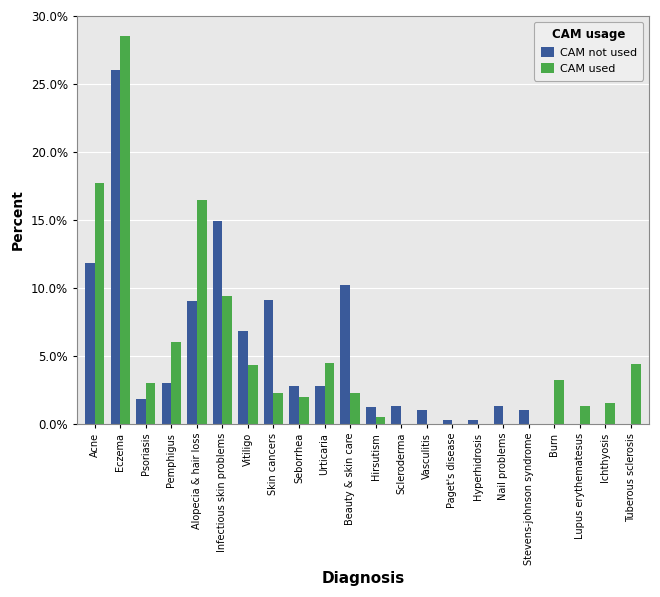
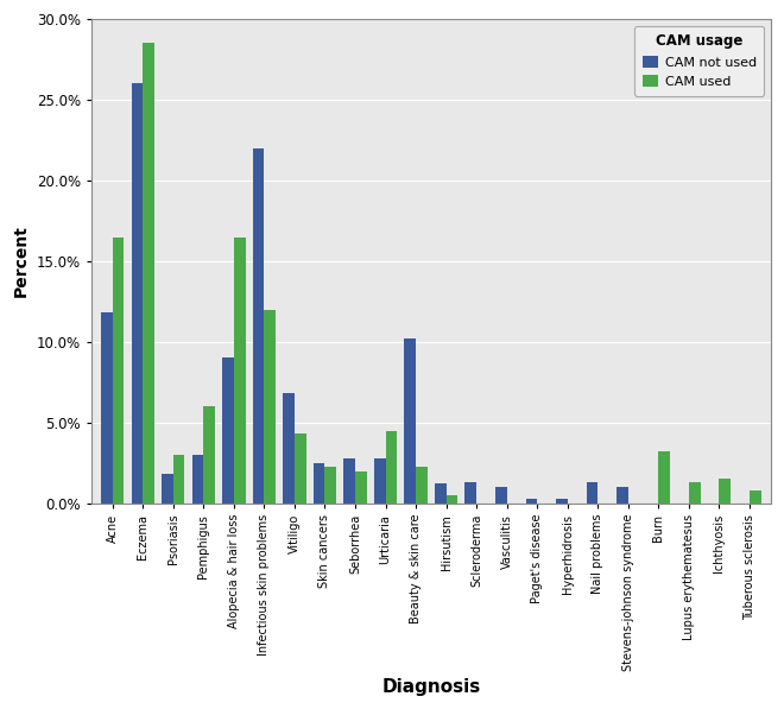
CAM used/Acne: 17.7% -> 16.5%
CAM not used/Infectious skin problems: 14.9% -> 22.0%
CAM used/Infectious skin problems: 9.4% -> 12.0%
CAM not used/Skin cancers: 9.1% -> 2.5%
CAM used/Tuberous sclerosis: 4.4% -> 0.8%
